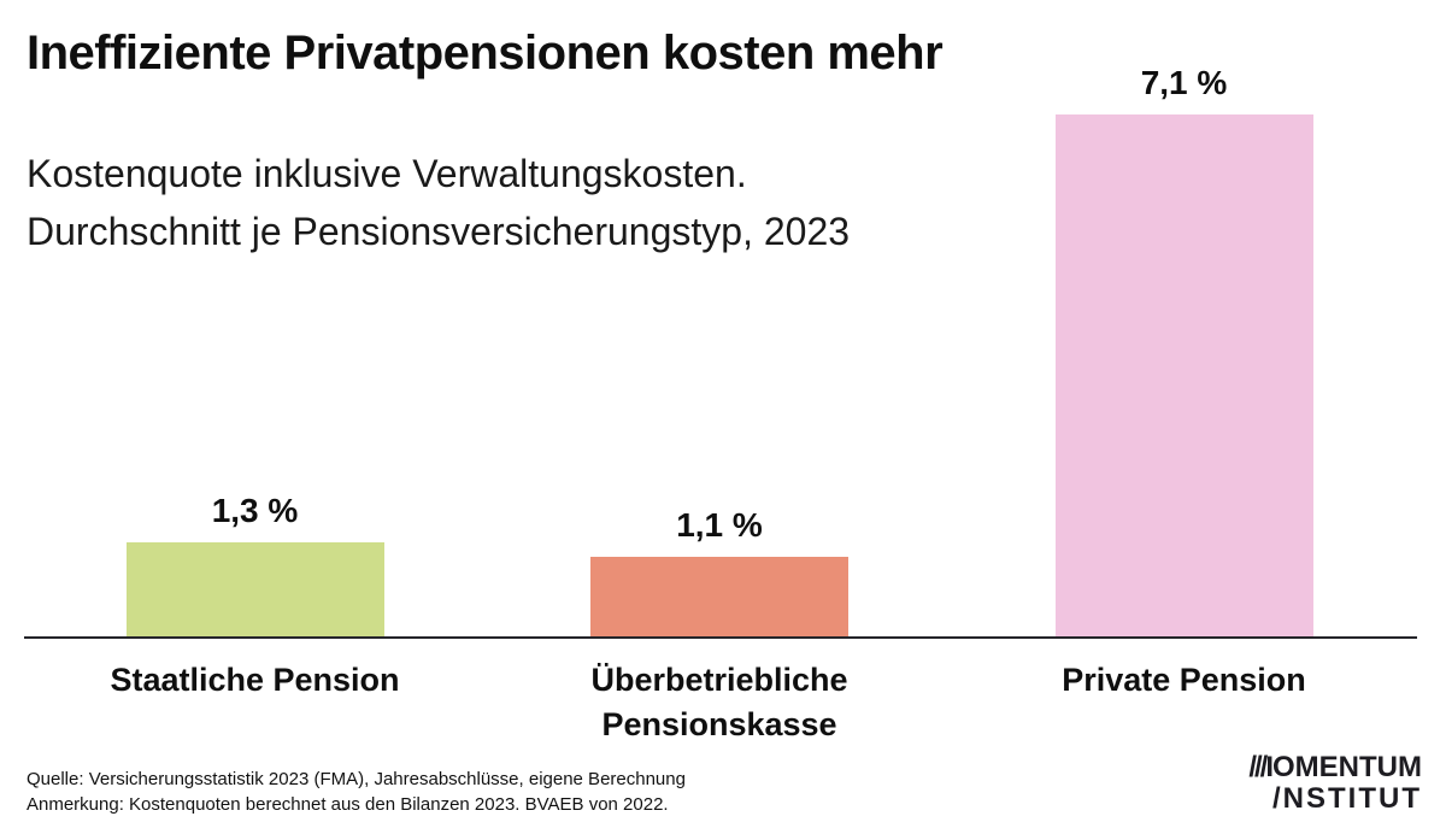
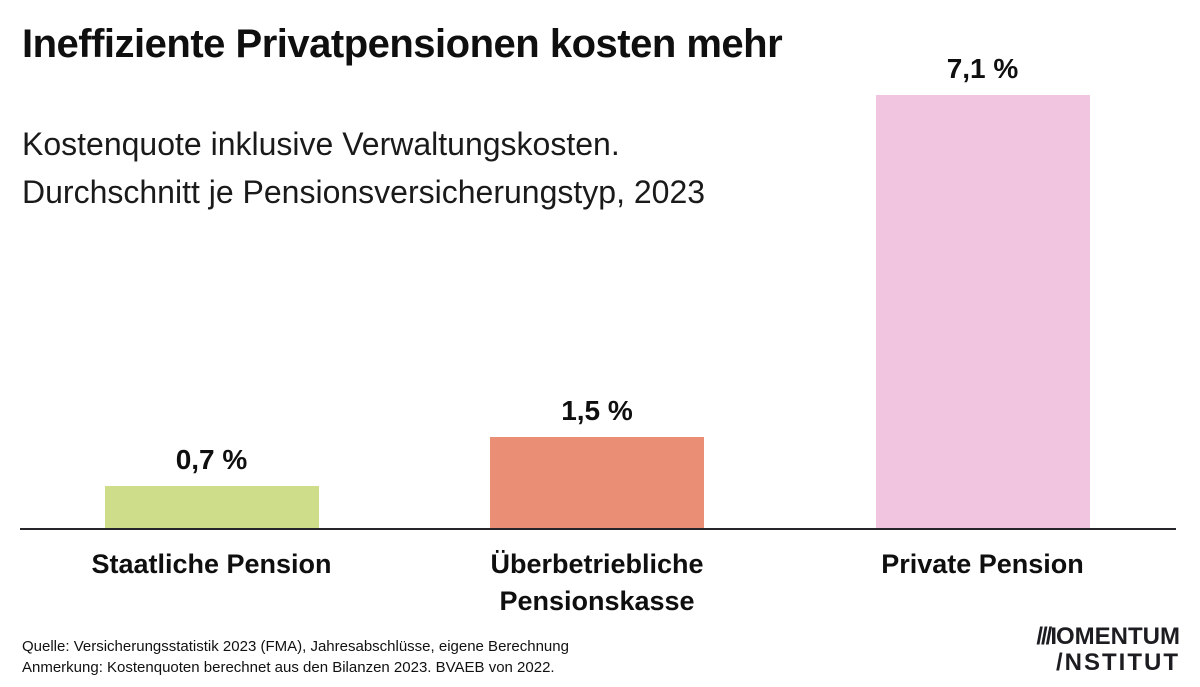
Staatliche Pension: 1,3 -> 0,7
Überbetriebliche Pensionskasse: 1,1 -> 1,5
